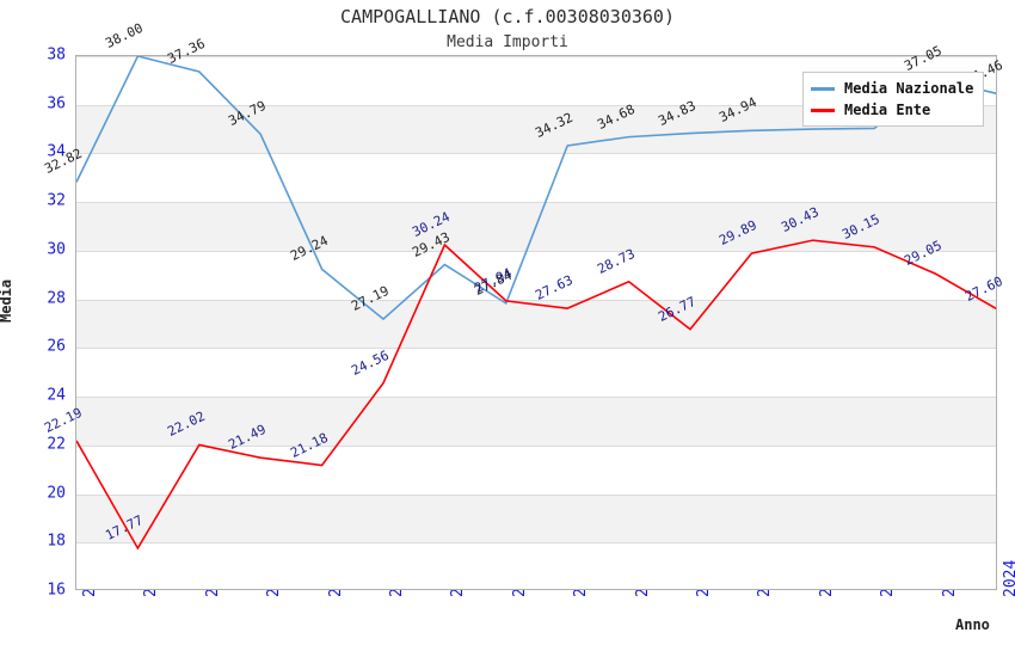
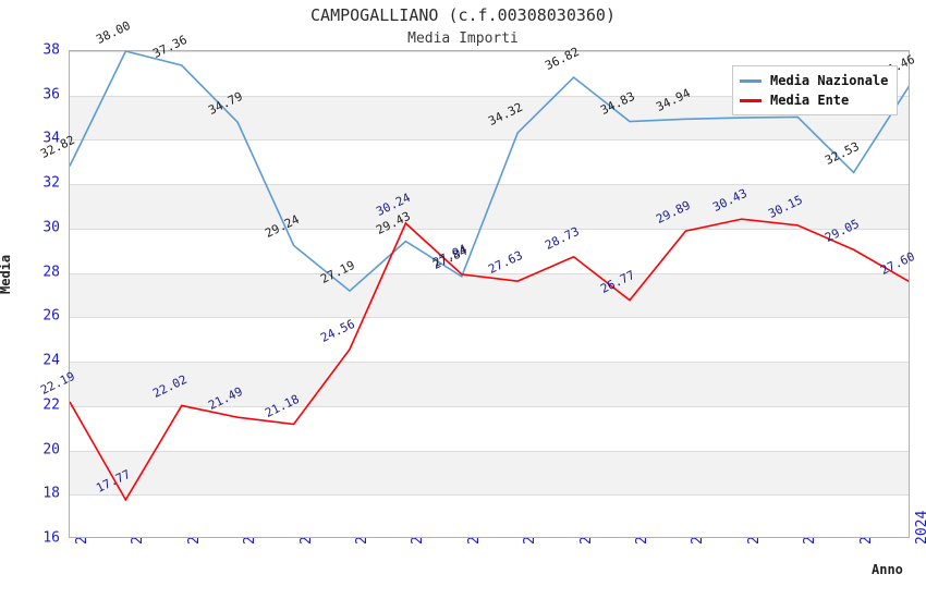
Media Nazionale/2018: 34.68 -> 36.82
Media Nazionale/2023: 37.05 -> 32.53
